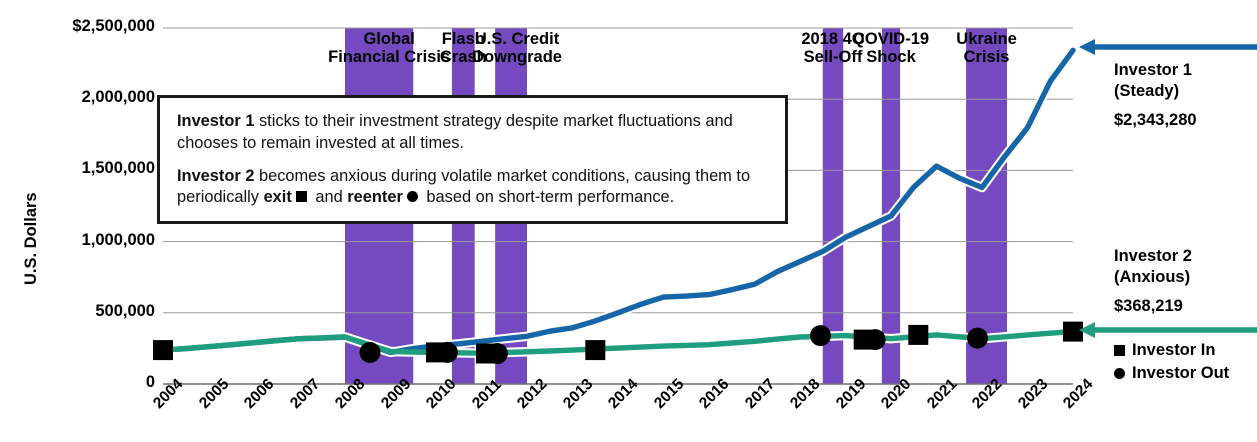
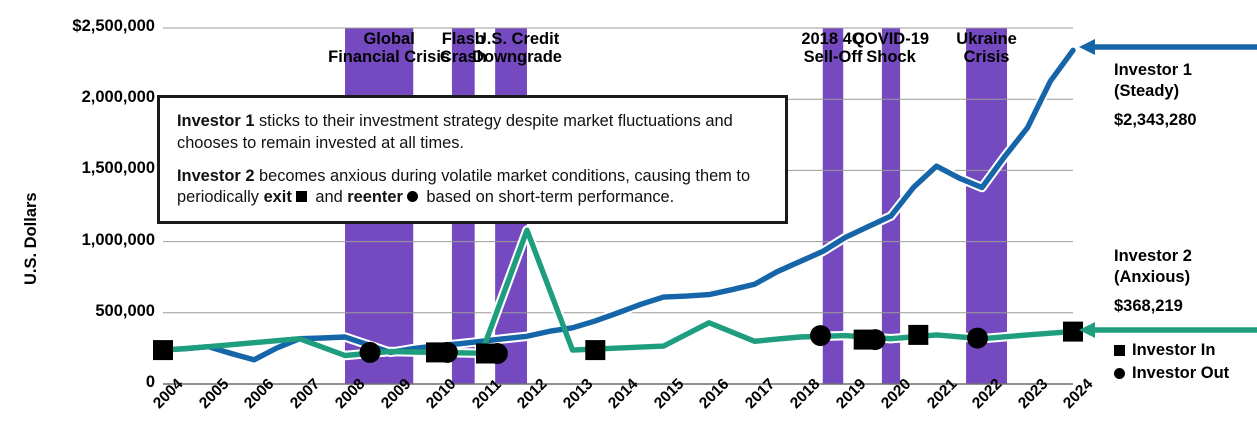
Investor 1 (Steady)/2006: $290000 -> $170000
Investor 2 (Anxious)/2008: $330000 -> $200000
Investor 2 (Anxious)/2012: $230000 -> $1080000
Investor 2 (Anxious)/2016: $280000 -> $430000
